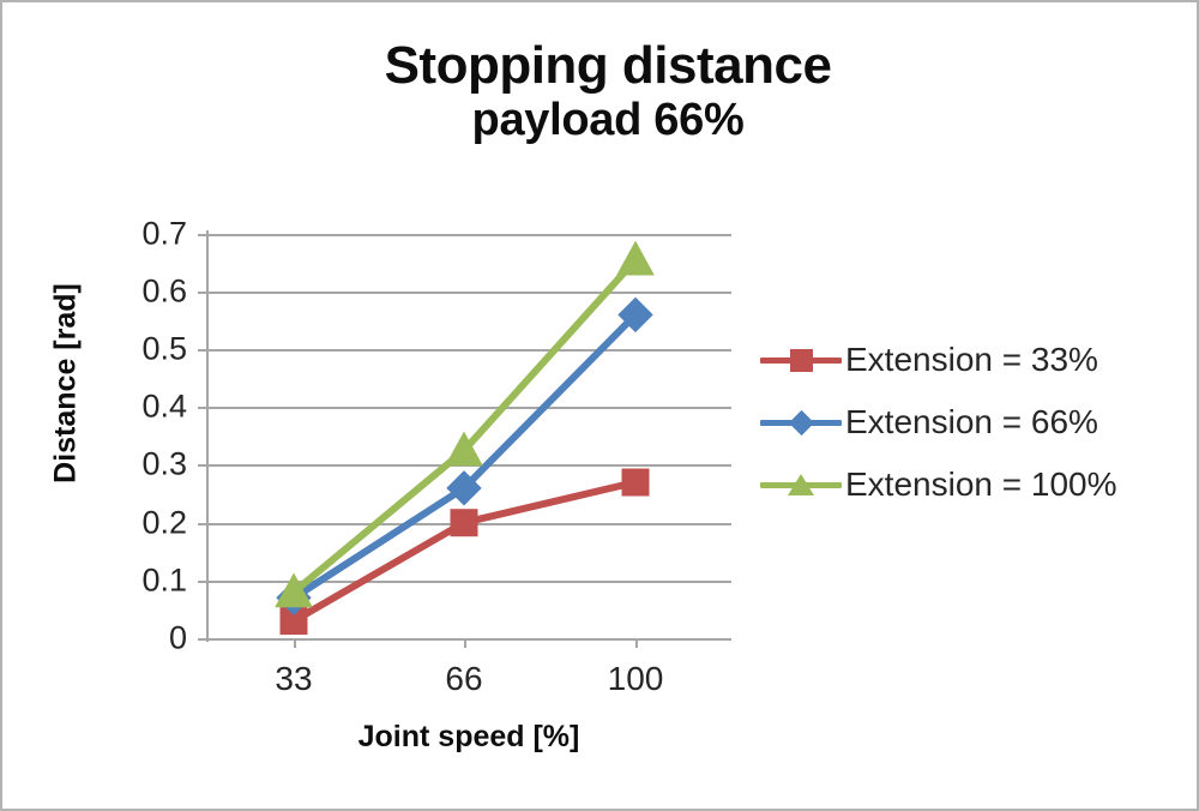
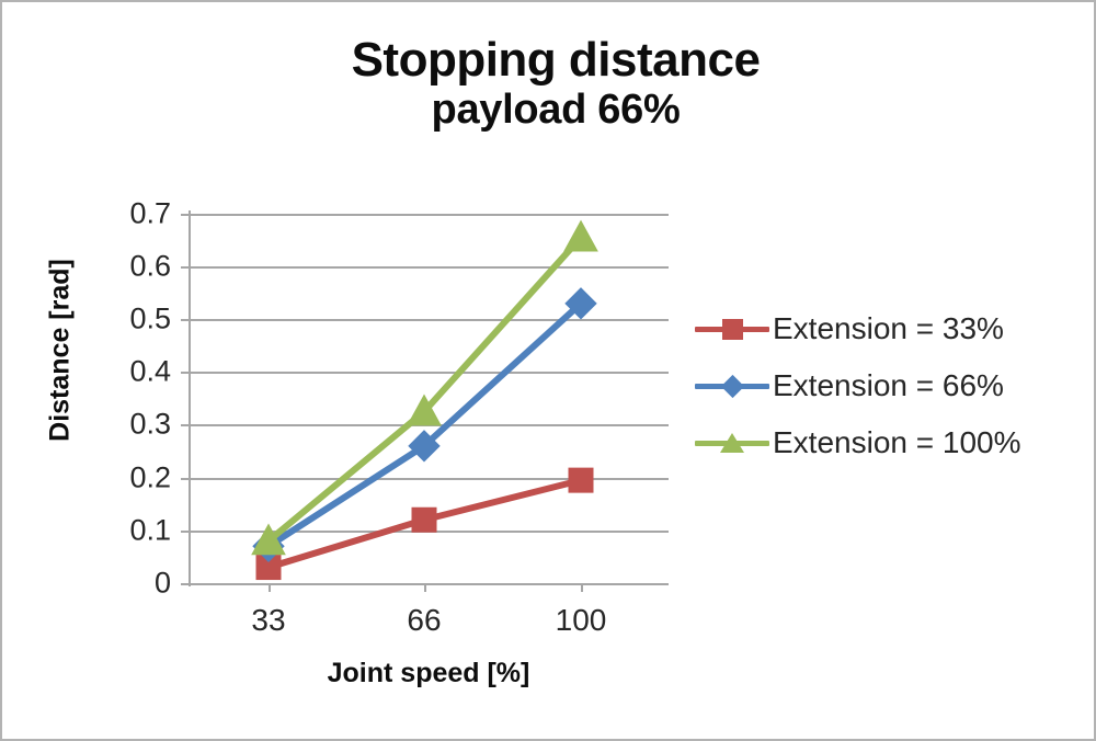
Extension = 33%/66: 0.20 -> 0.12
Extension = 33%/100: 0.27 -> 0.20
Extension = 66%/100: 0.56 -> 0.53
